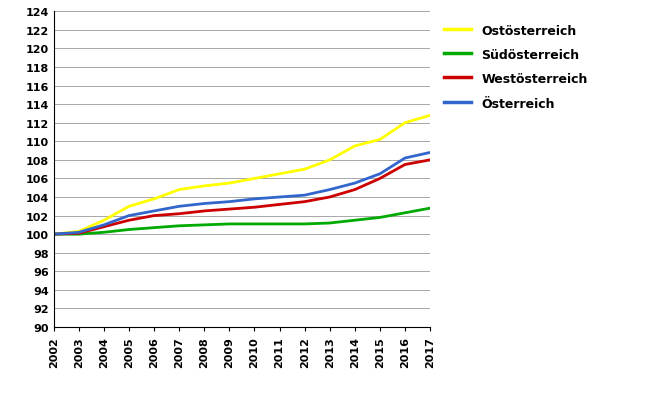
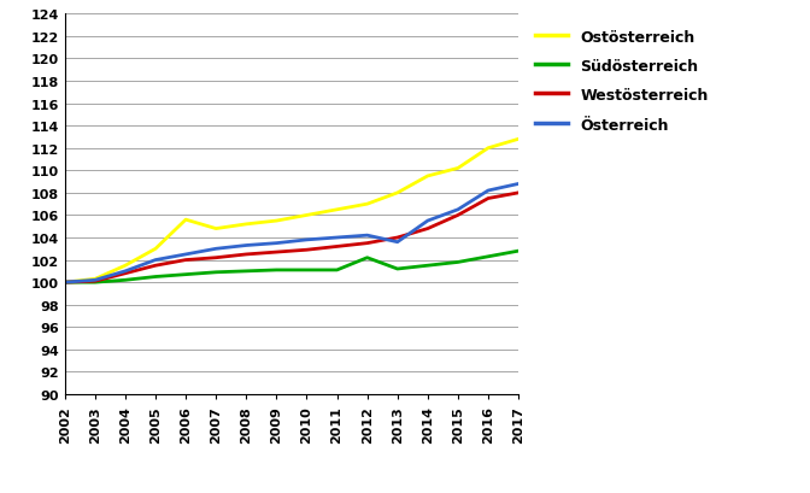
Ostösterreich/2006: 103.8 -> 105.6
Südösterreich/2012: 101.1 -> 102.2
Österreich/2013: 104.8 -> 103.6
